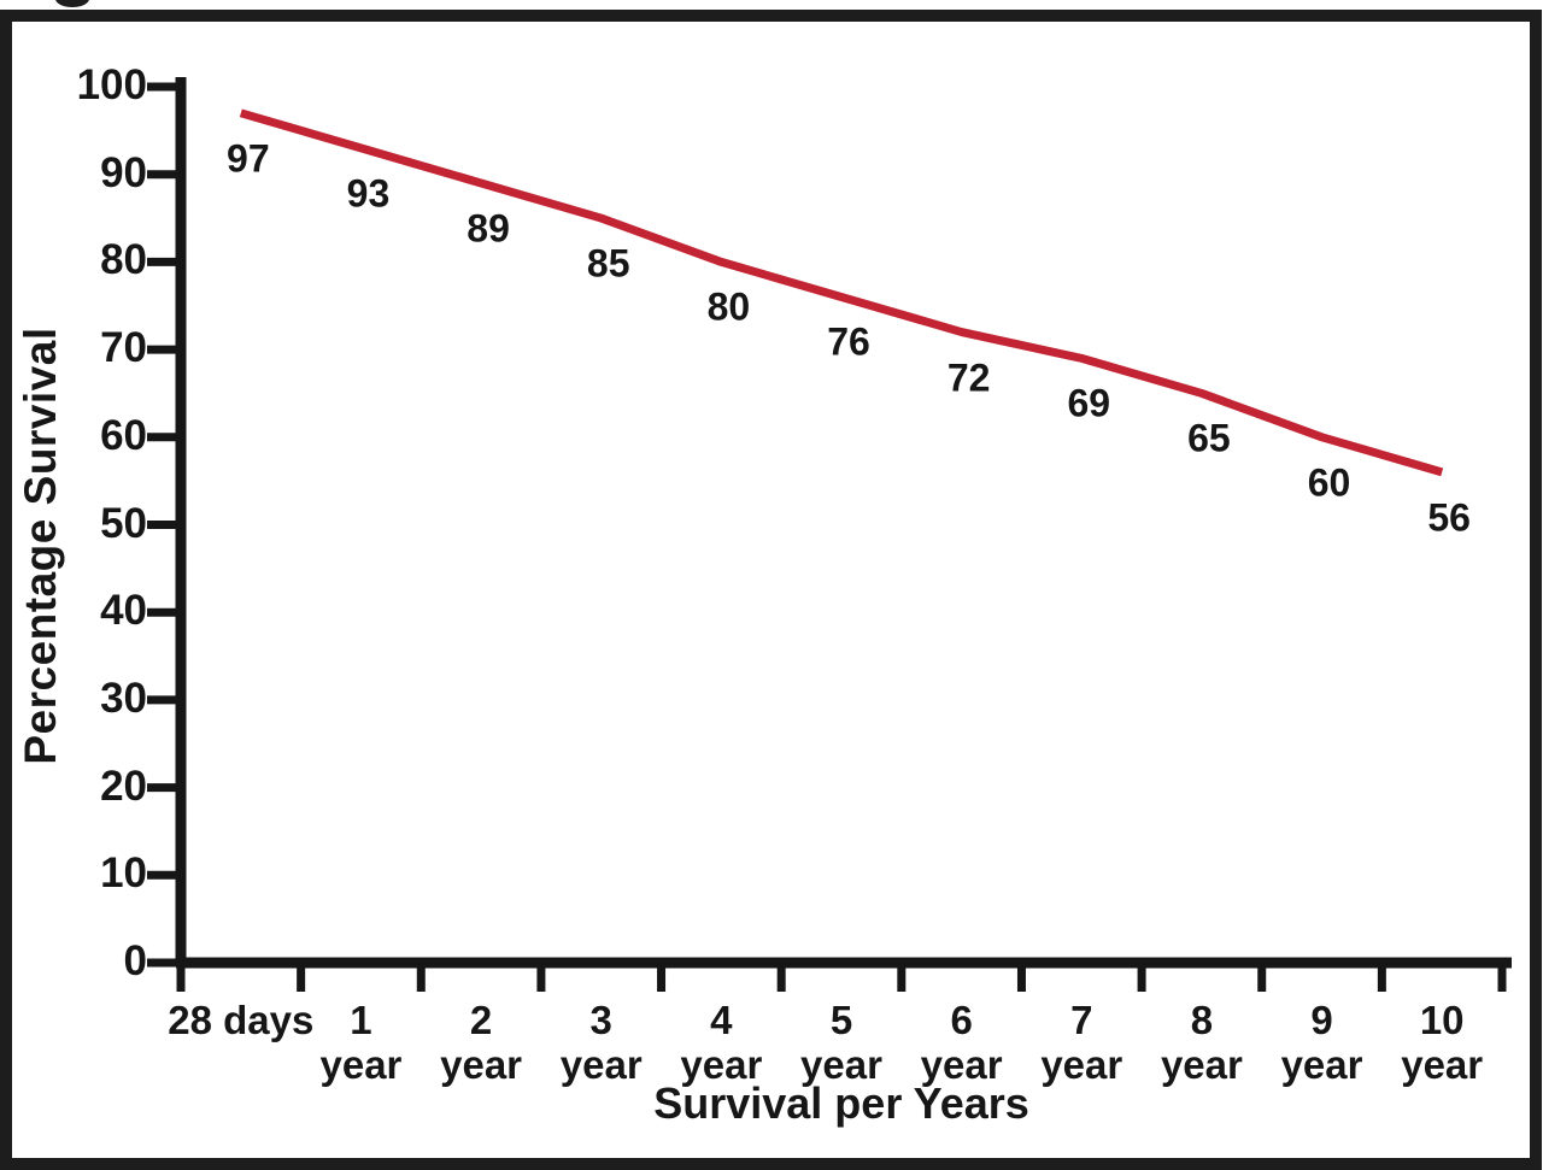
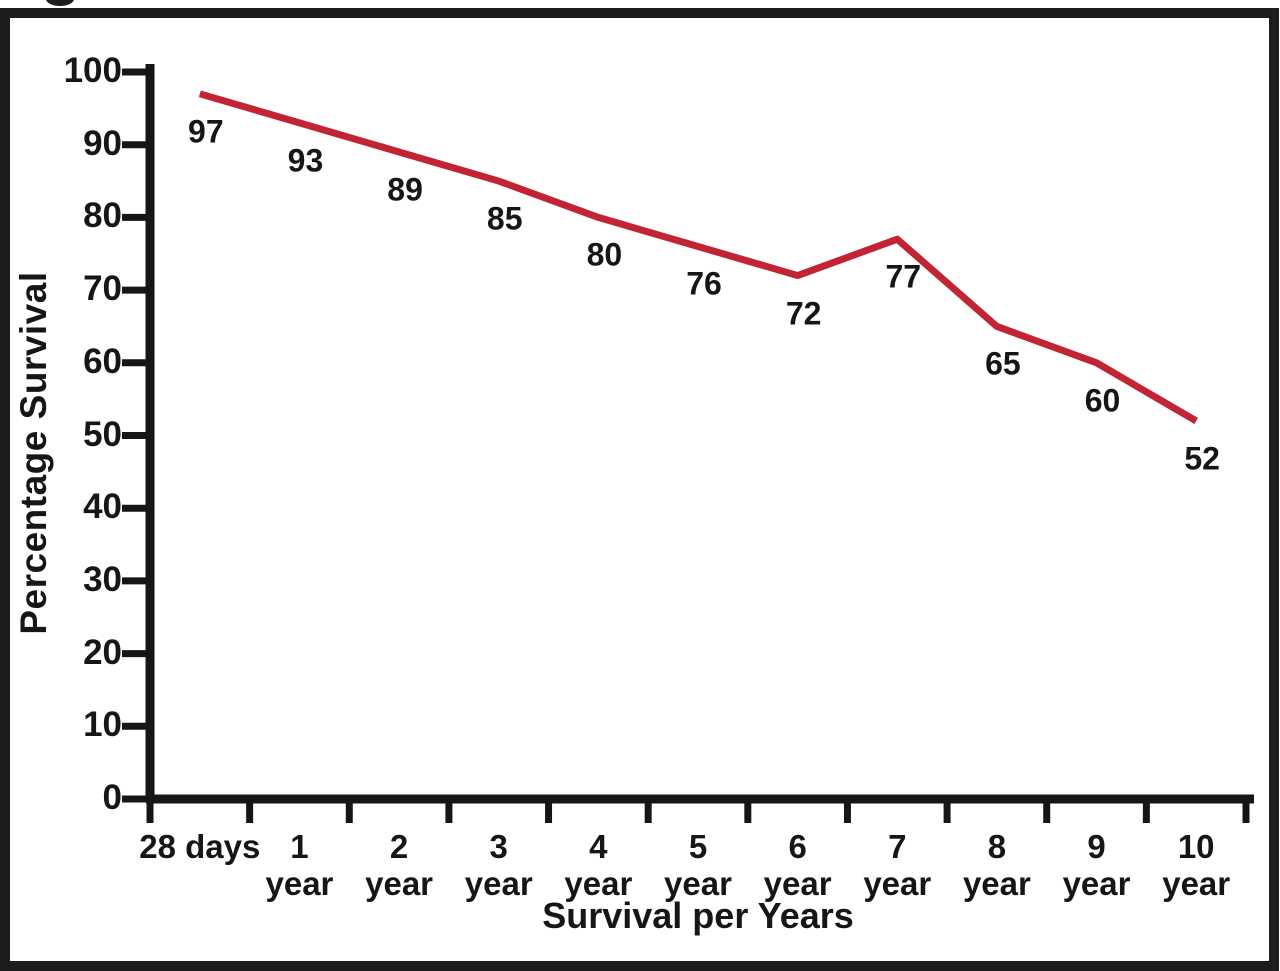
7 year: 69 -> 77
10 year: 56 -> 52
